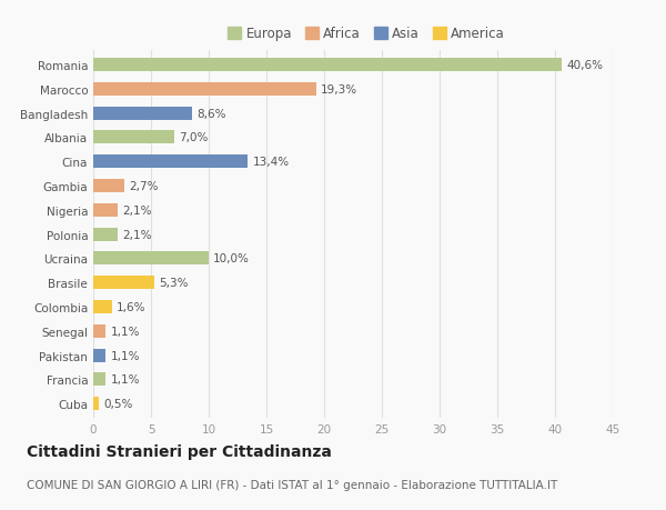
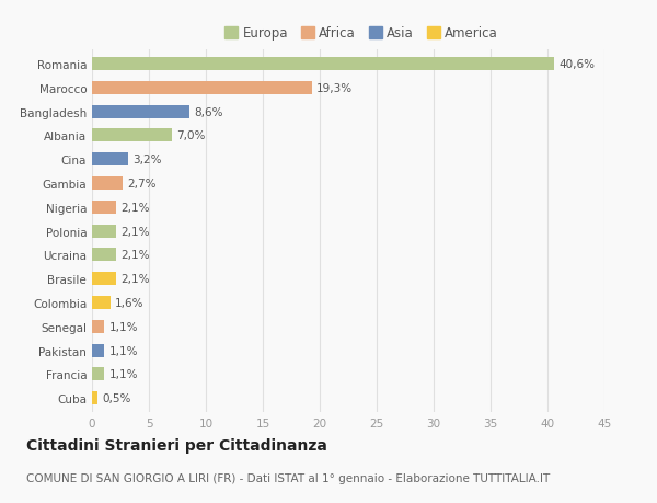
Cina: 13,4% -> 3,2%
Ucraina: 10,0% -> 2,1%
Brasile: 5,3% -> 2,1%
